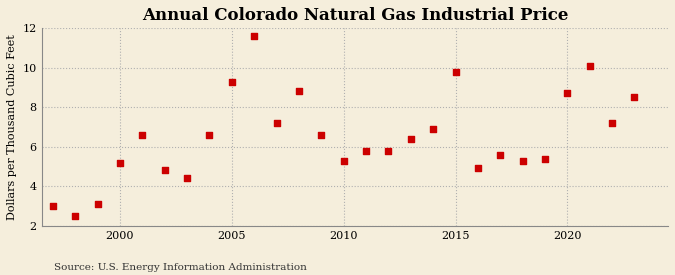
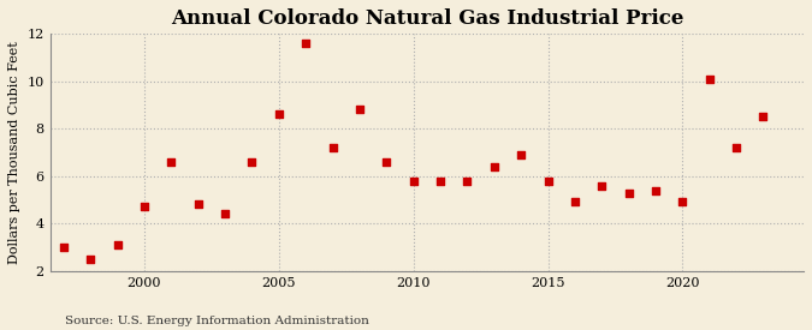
2000: 5.2 -> 4.7
2005: 9.3 -> 8.6
2010: 5.3 -> 5.8
2015: 9.8 -> 5.8
2020: 8.7 -> 4.9
